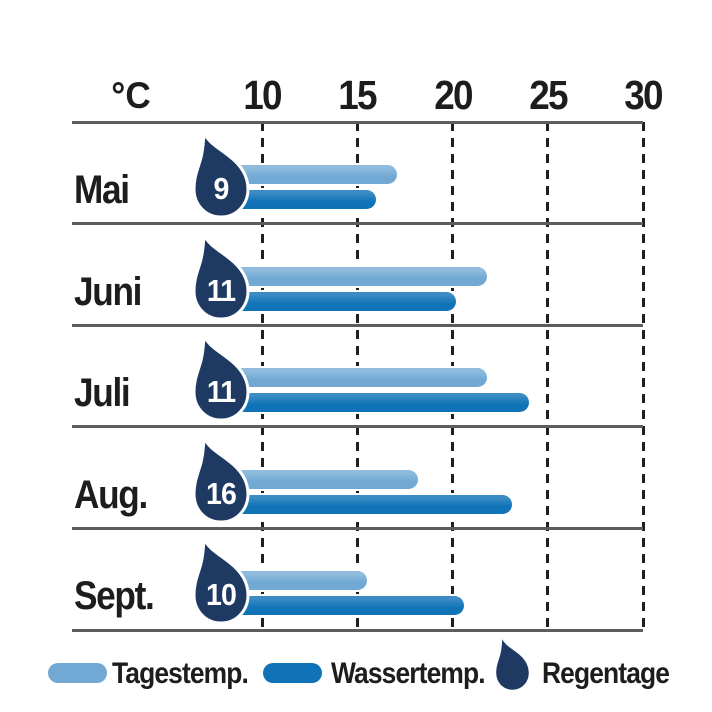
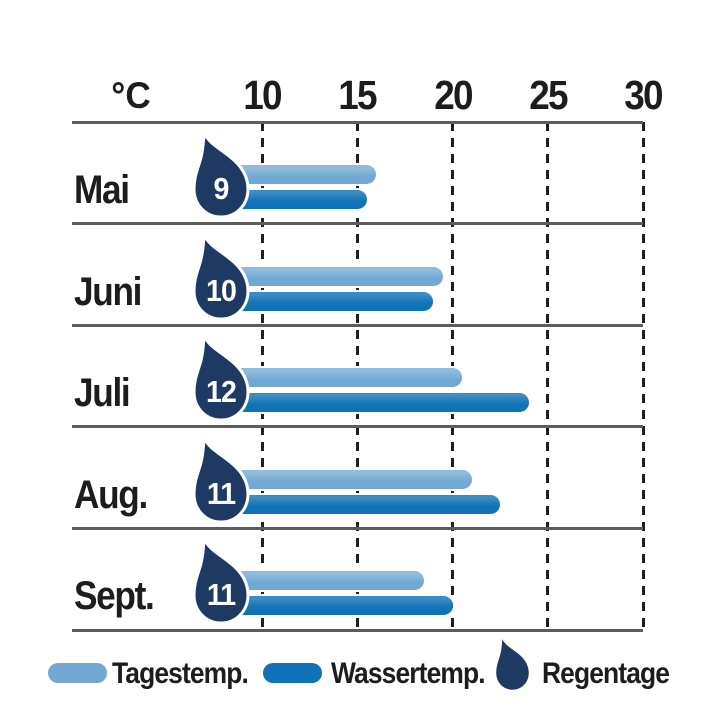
Tagestemp./Mai: 17.1 -> 16.0
Wassertemp./Mai: 16.0 -> 15.5
Tagestemp./Juni: 21.8 -> 19.5
Wassertemp./Juni: 20.2 -> 19.0
Regentage/Juni: 11 -> 10
Tagestemp./Juli: 21.8 -> 20.5
Regentage/Juli: 11 -> 12
Tagestemp./Aug.: 18.2 -> 21.0
Wassertemp./Aug.: 23.1 -> 22.5
Regentage/Aug.: 16 -> 11
Tagestemp./Sept.: 15.5 -> 18.5
Wassertemp./Sept.: 20.6 -> 20.0
Regentage/Sept.: 10 -> 11
